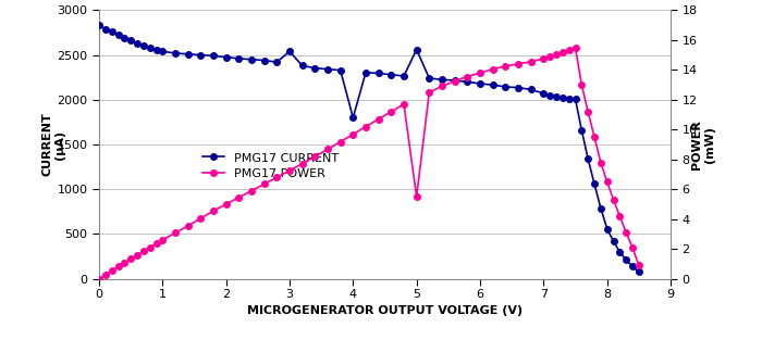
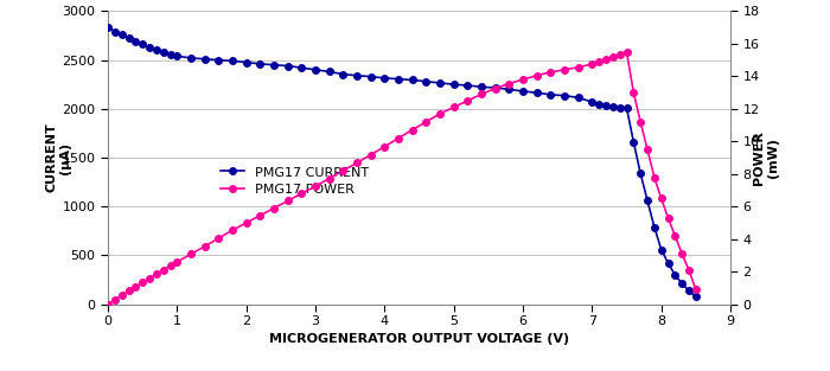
PMG17 CURRENT/3: 2540 -> 2400
PMG17 CURRENT/4: 1800 -> 2320
PMG17 CURRENT/5: 2560 -> 2250
PMG17 POWER/5: 5.5 -> 12.1
